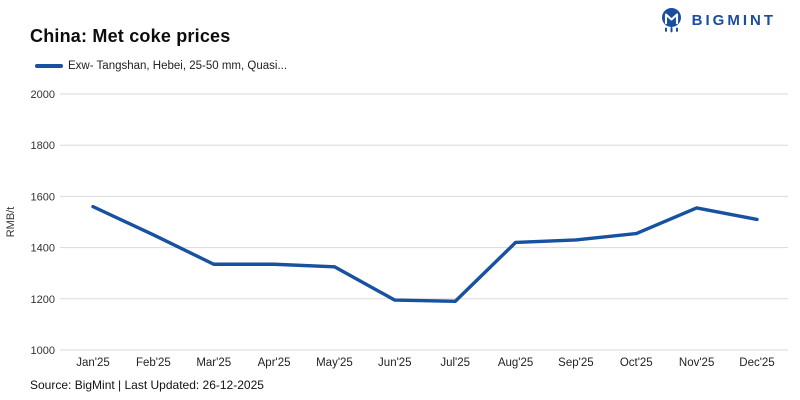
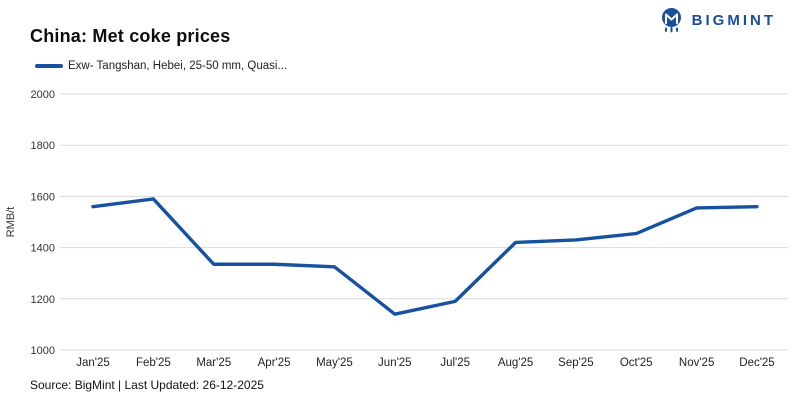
Feb'25: 1450 -> 1590
Jun'25: 1200 -> 1140
Dec'25: 1510 -> 1560
